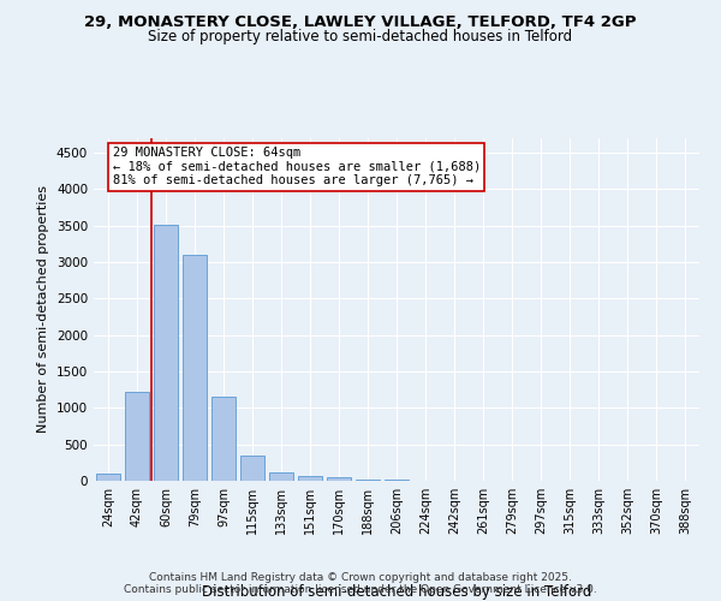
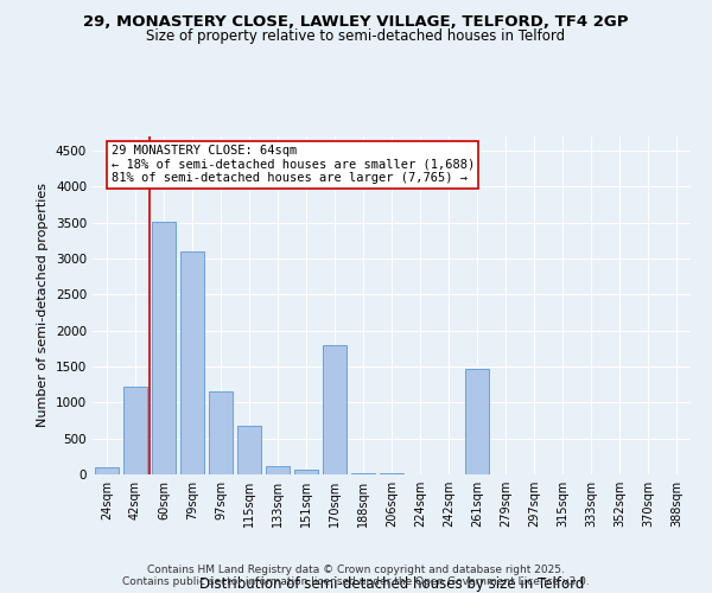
115sqm: 350 -> 680
170sqm: 40 -> 1800
261sqm: 0 -> 1460
